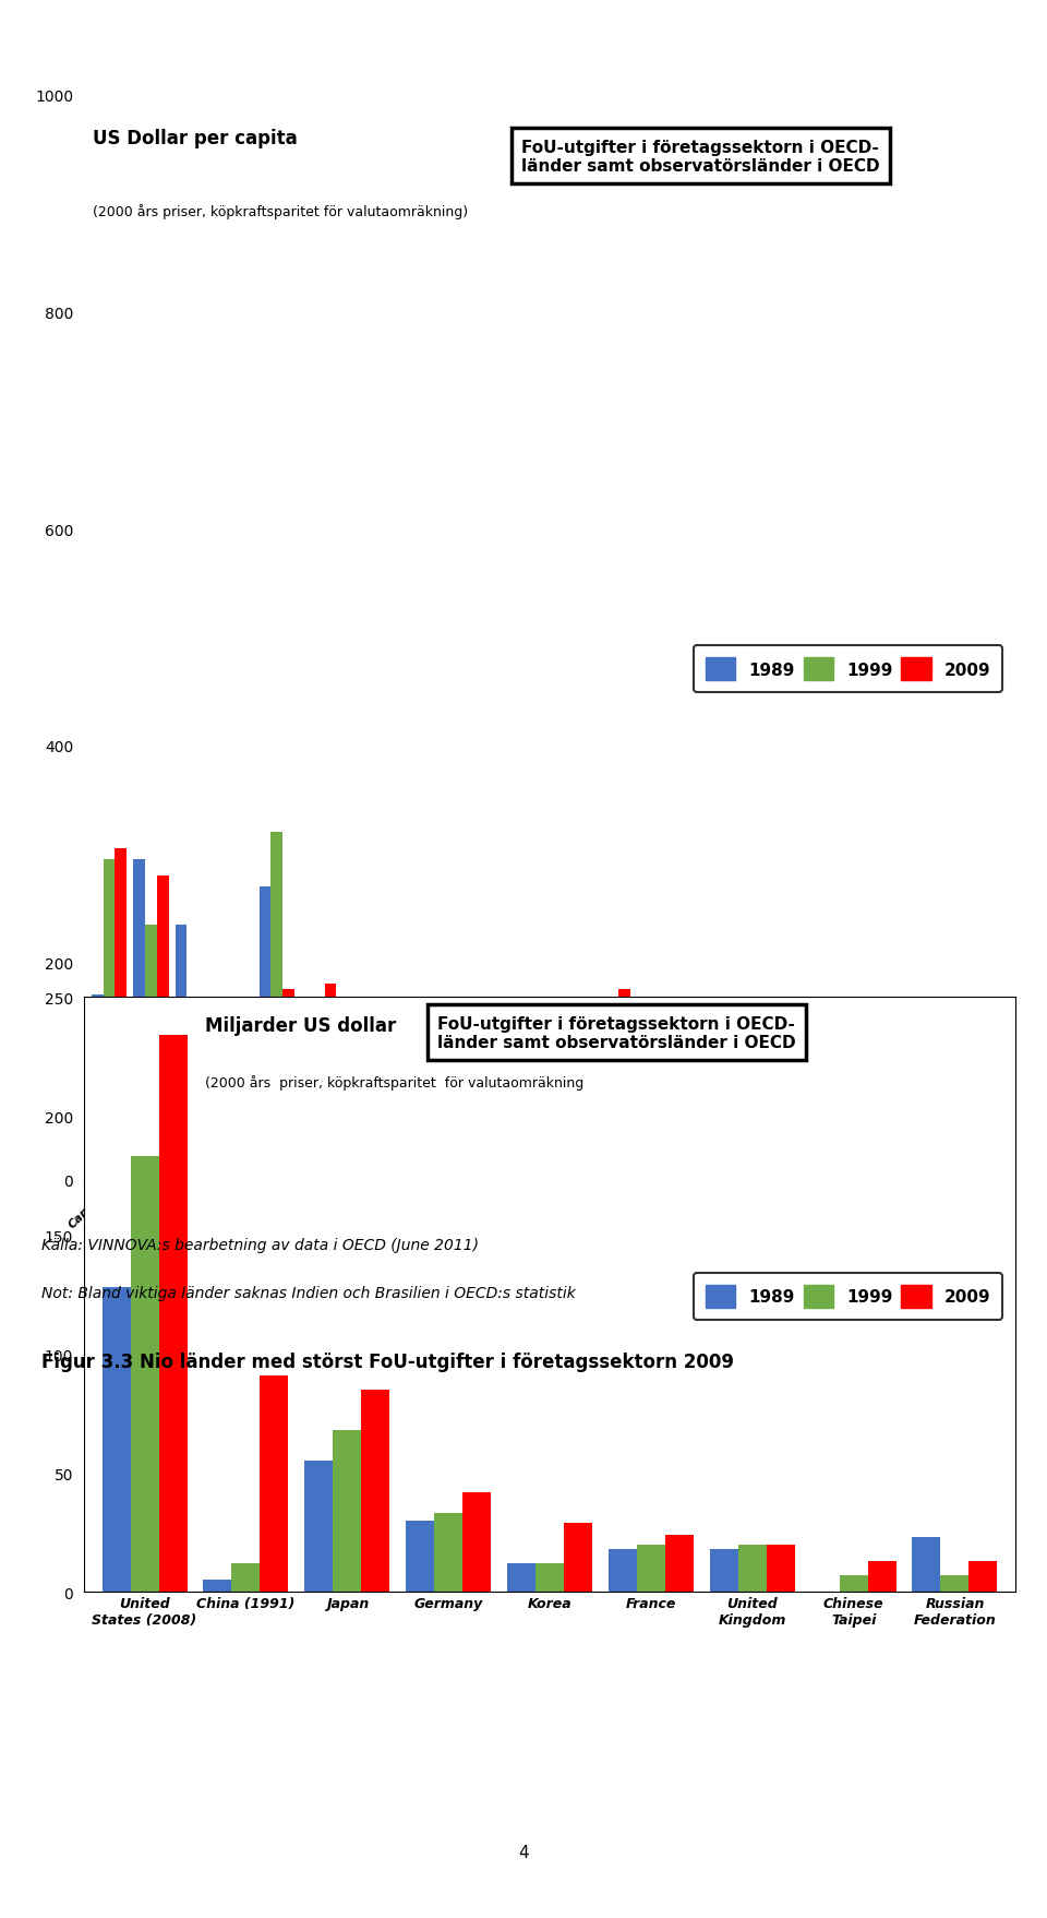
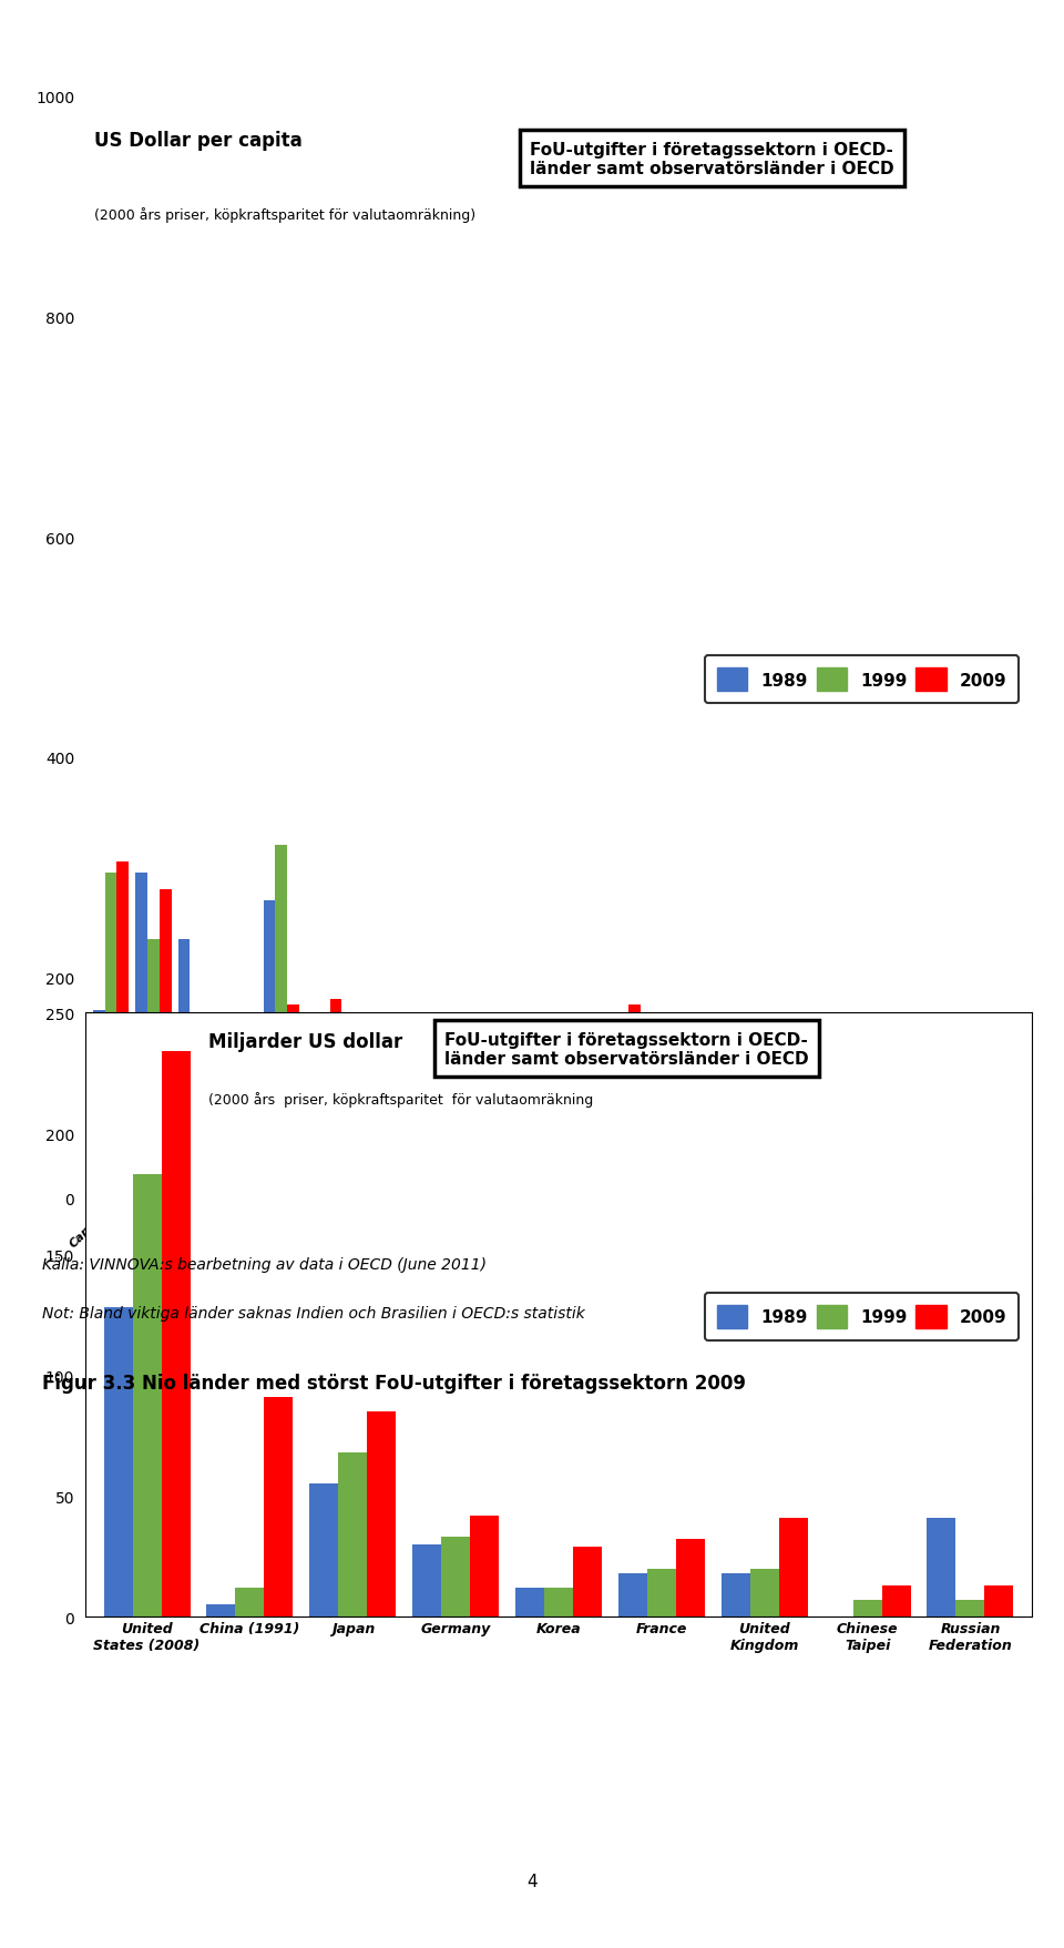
2009/France: 24 -> 32
2009/United Kingdom: 20 -> 41
1989/Russian Federation: 23 -> 41
